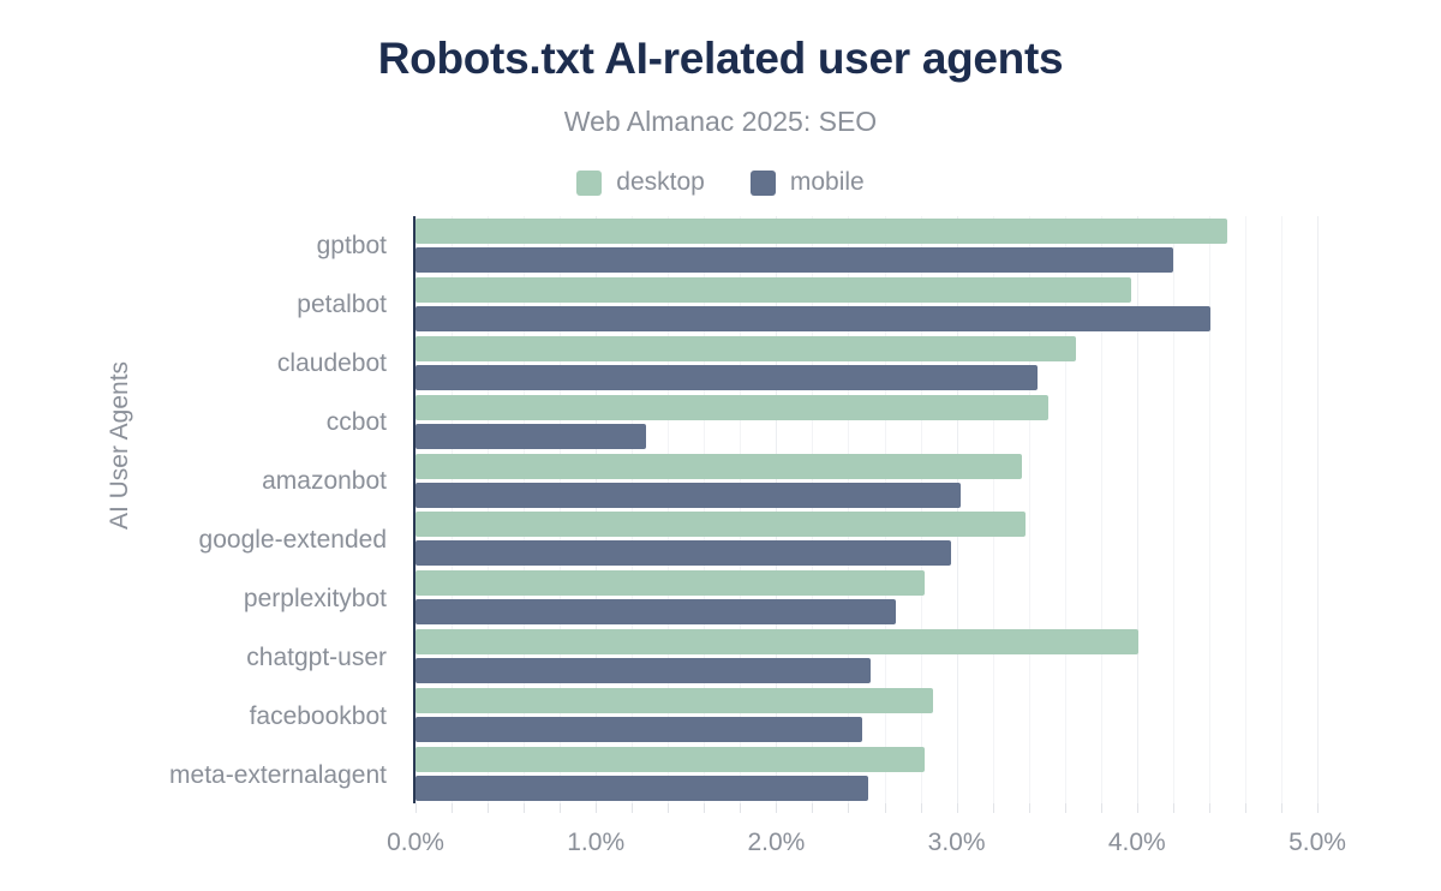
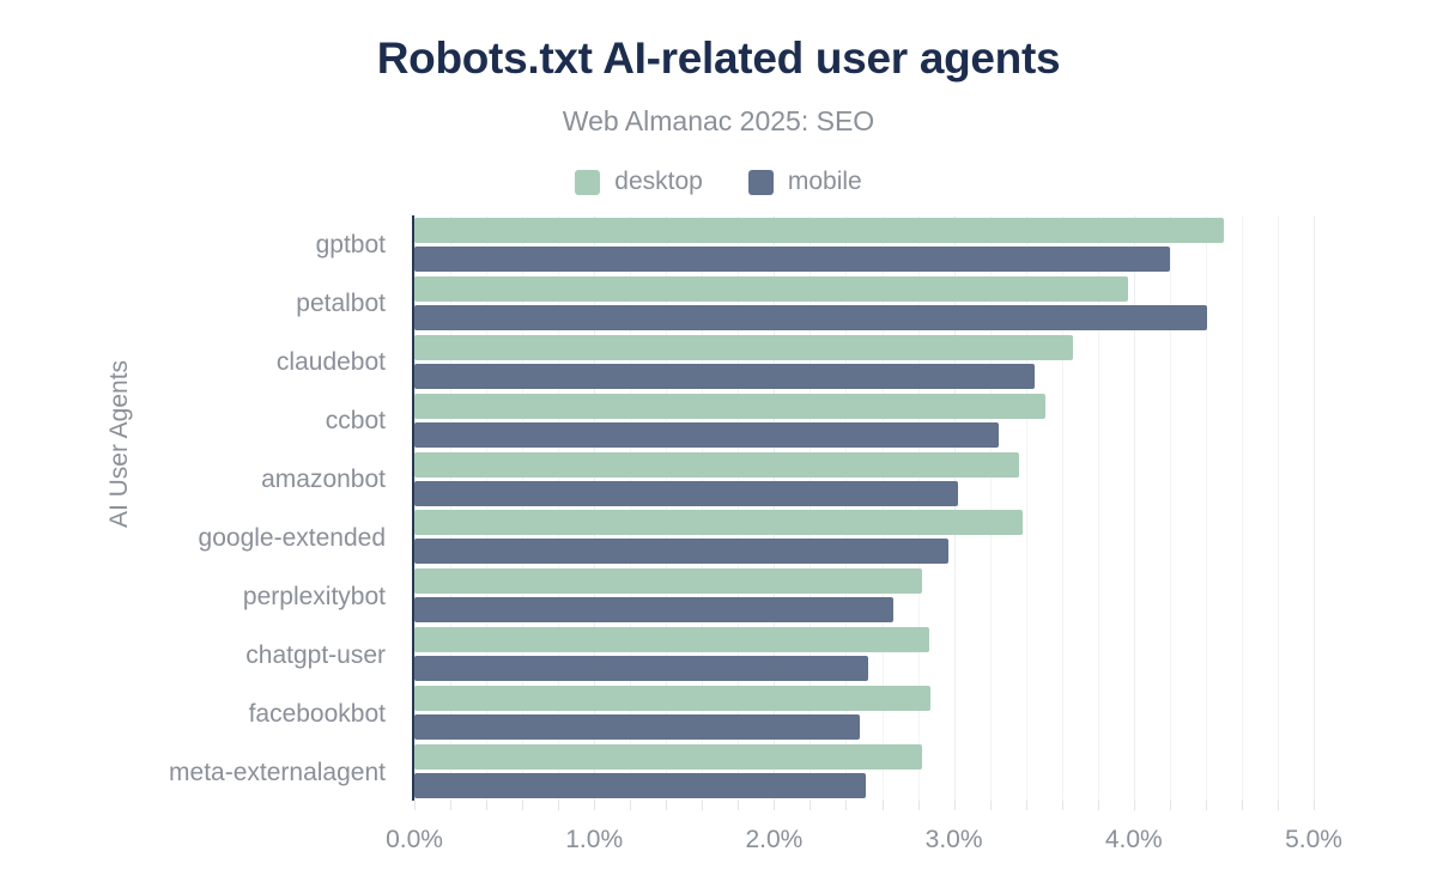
mobile/ccbot: 1.28% -> 3.25%
desktop/chatgpt-user: 4.01% -> 2.86%
